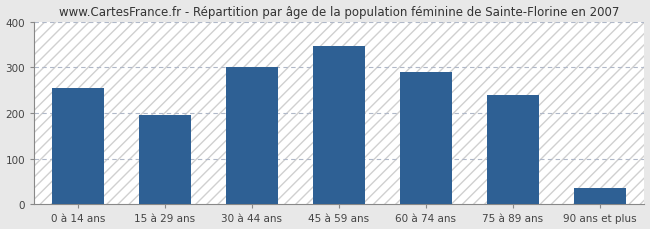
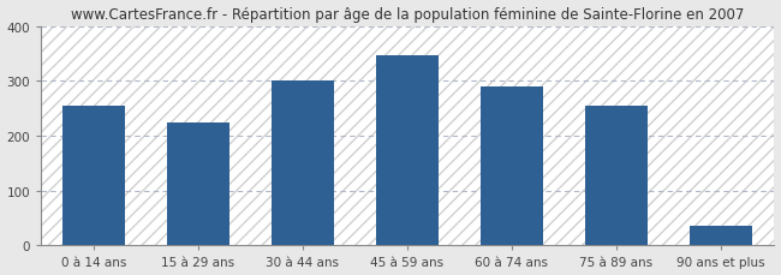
15 à 29 ans: 196 -> 225
75 à 89 ans: 240 -> 255
